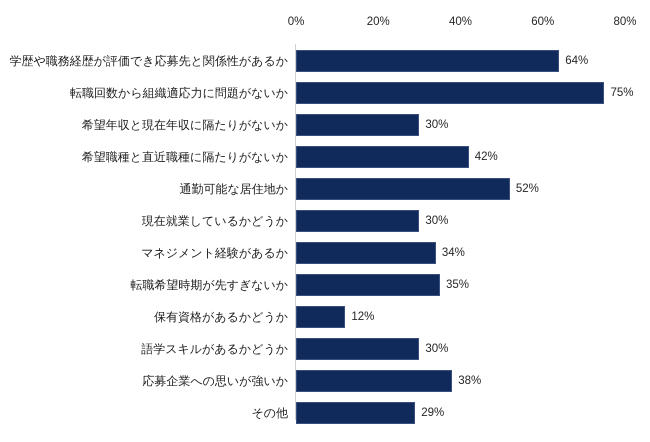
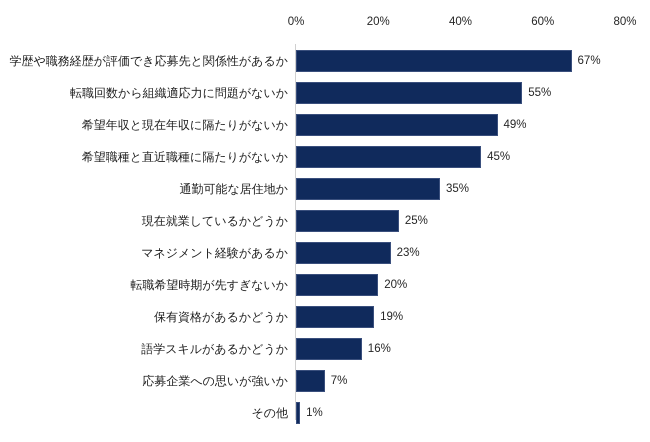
学歴や職務経歴が評価でき応募先と関係性があるか: 64% -> 67%
転職回数から組織適応力に問題がないか: 75% -> 55%
希望年収と現在年収に隔たりがないか: 30% -> 49%
希望職種と直近職種に隔たりがないか: 42% -> 45%
通勤可能な居住地か: 52% -> 35%
現在就業しているかどうか: 30% -> 25%
マネジメント経験があるか: 34% -> 23%
転職希望時期が先すぎないか: 35% -> 20%
保有資格があるかどうか: 12% -> 19%
語学スキルがあるかどうか: 30% -> 16%
応募企業への思いが強いか: 38% -> 7%
その他: 29% -> 1%
